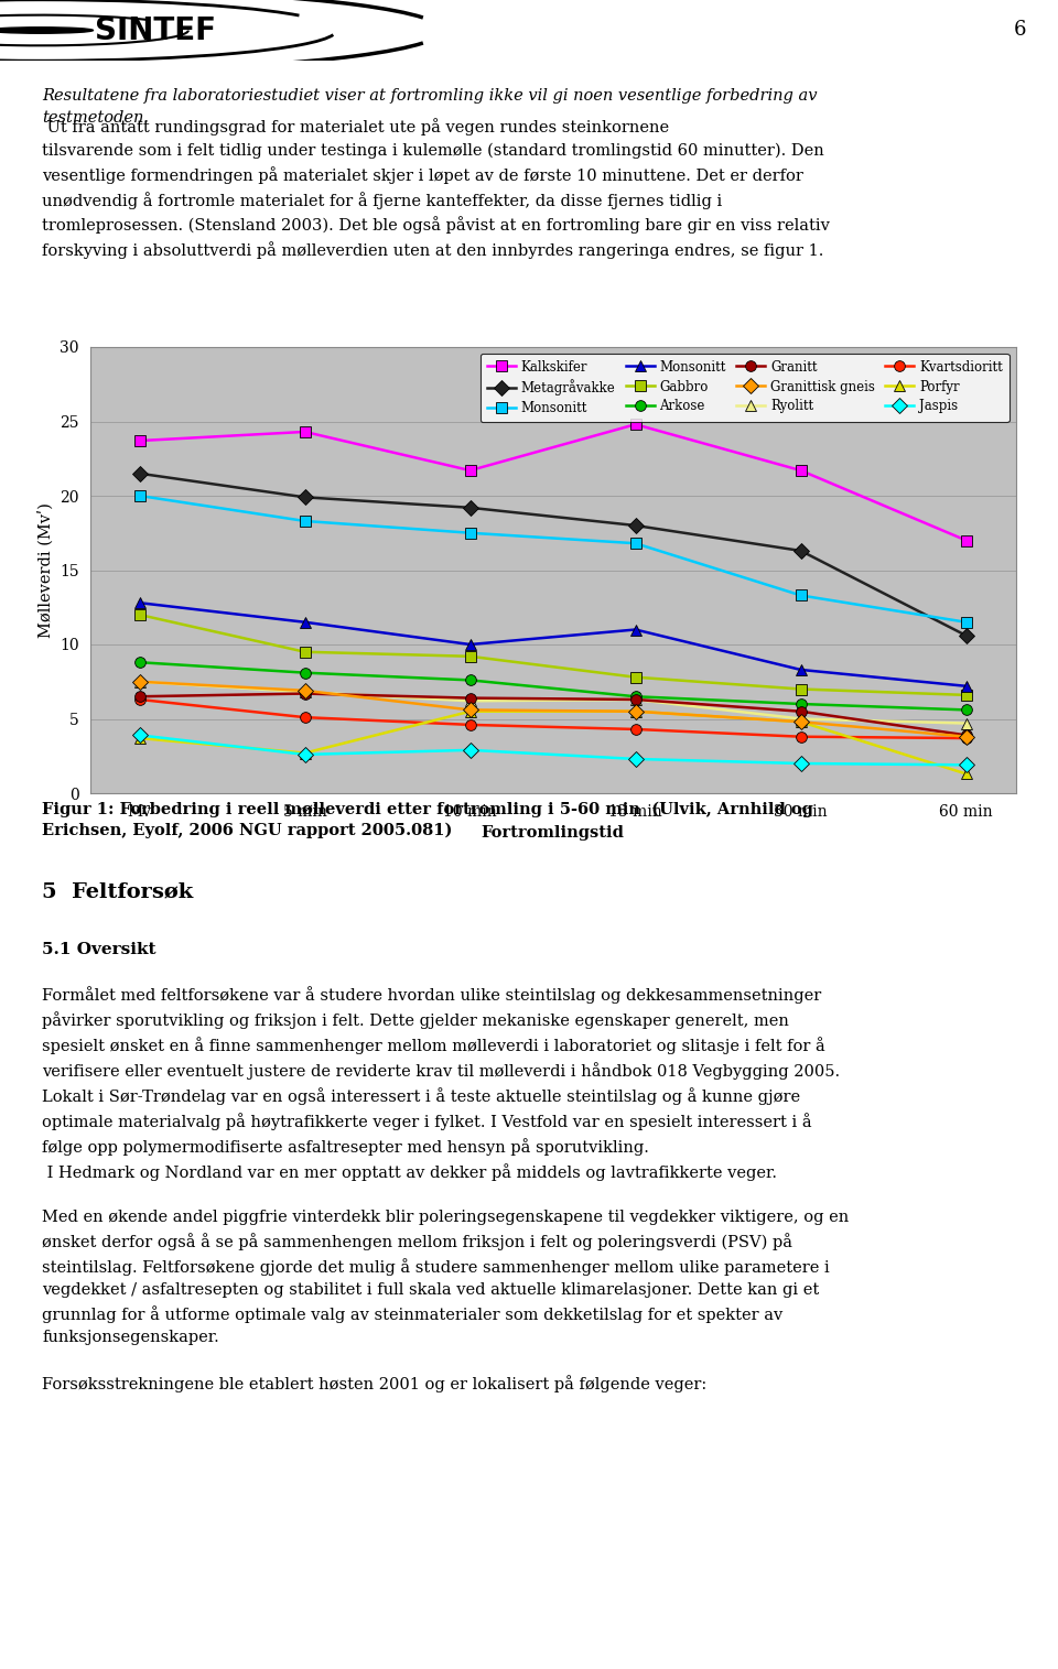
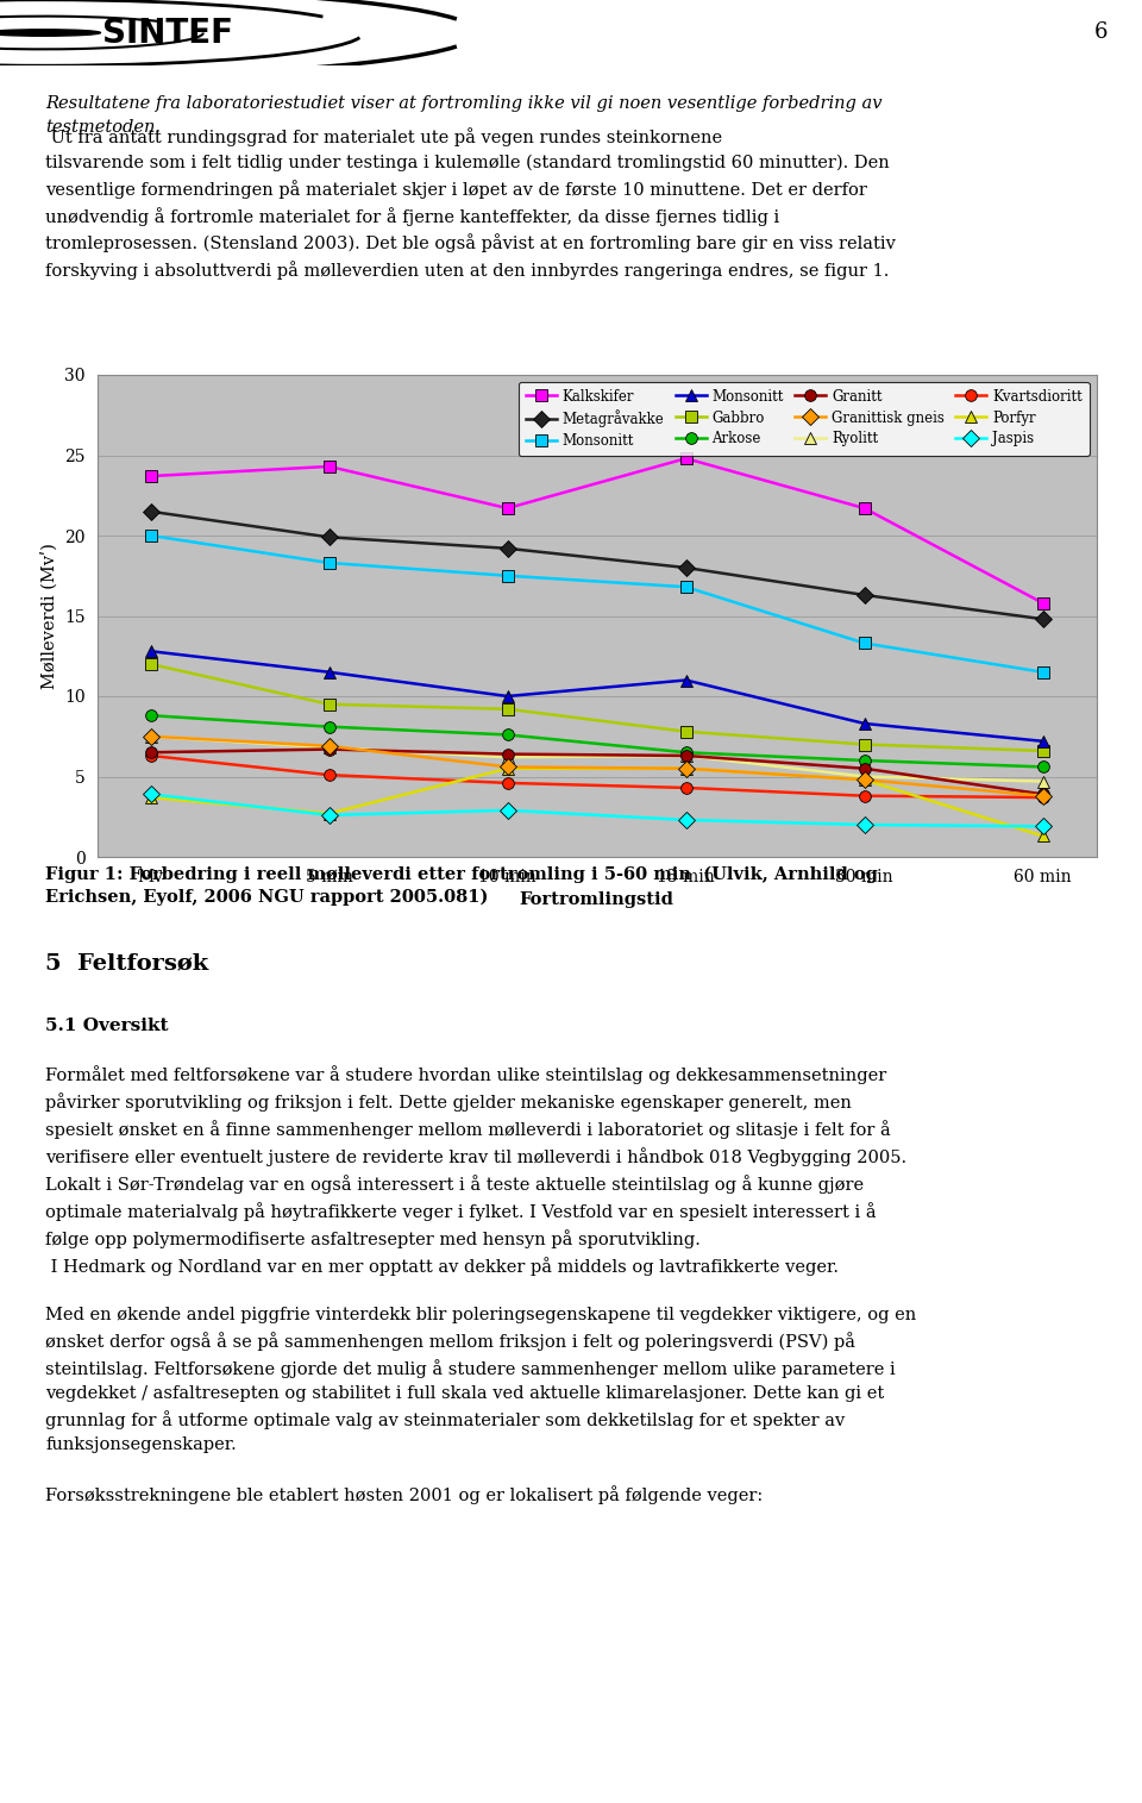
Kalkskifer/60 min: 17.0 -> 15.8
Metagråvakke/60 min: 10.6 -> 14.8
